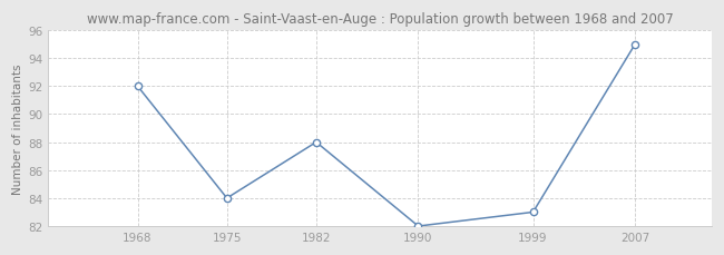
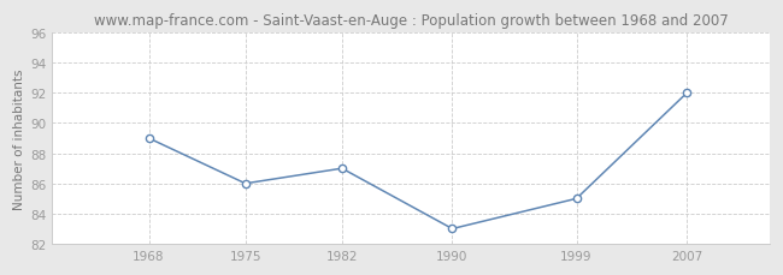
1968: 92 -> 89
1975: 84 -> 86
1982: 88 -> 87
1990: 82 -> 83
1999: 83 -> 85
2007: 95 -> 92
